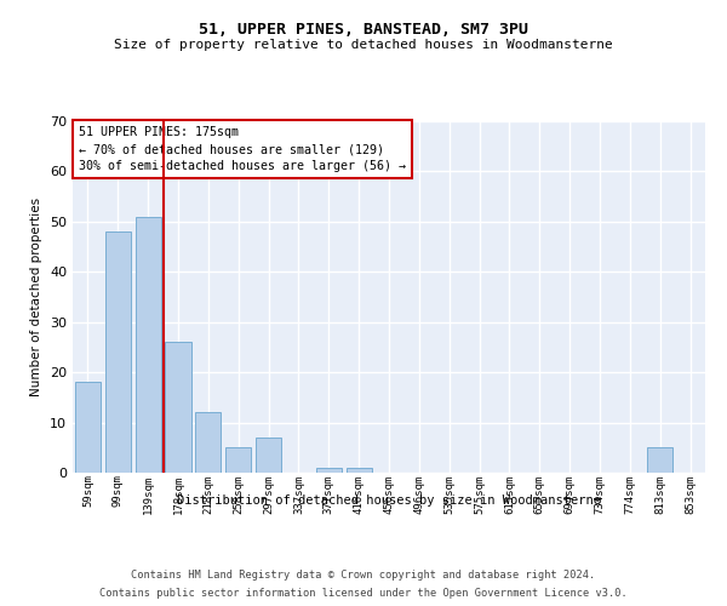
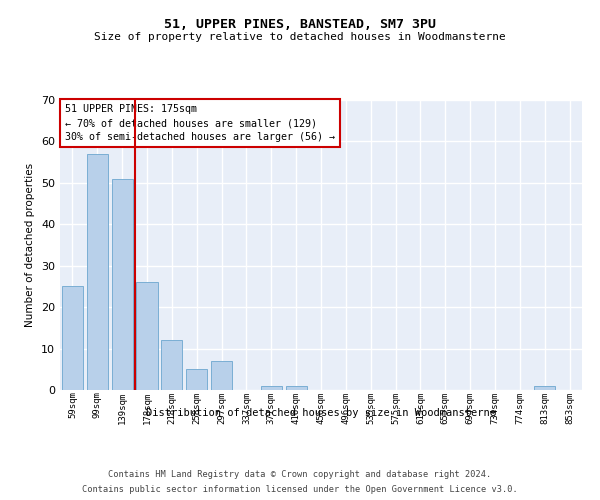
59sqm: 18 -> 25
99sqm: 48 -> 57
813sqm: 5 -> 1
